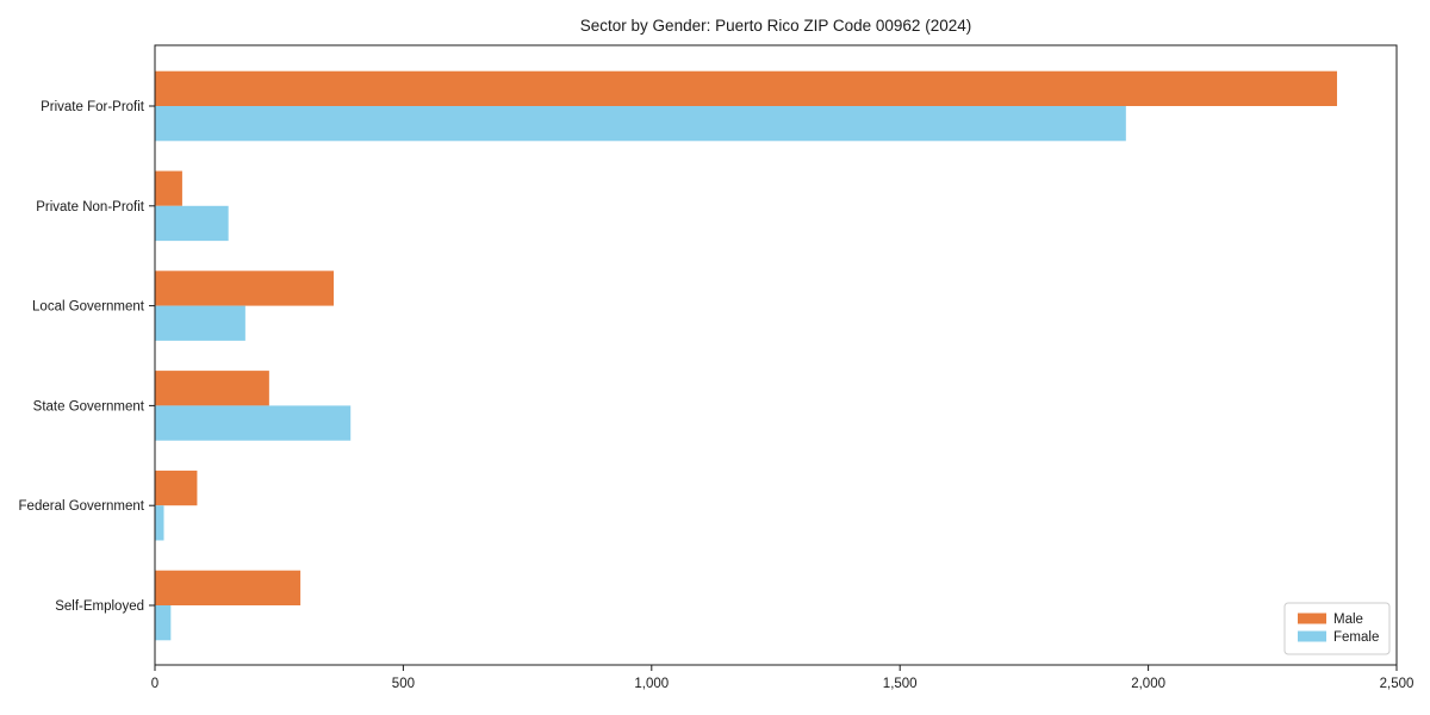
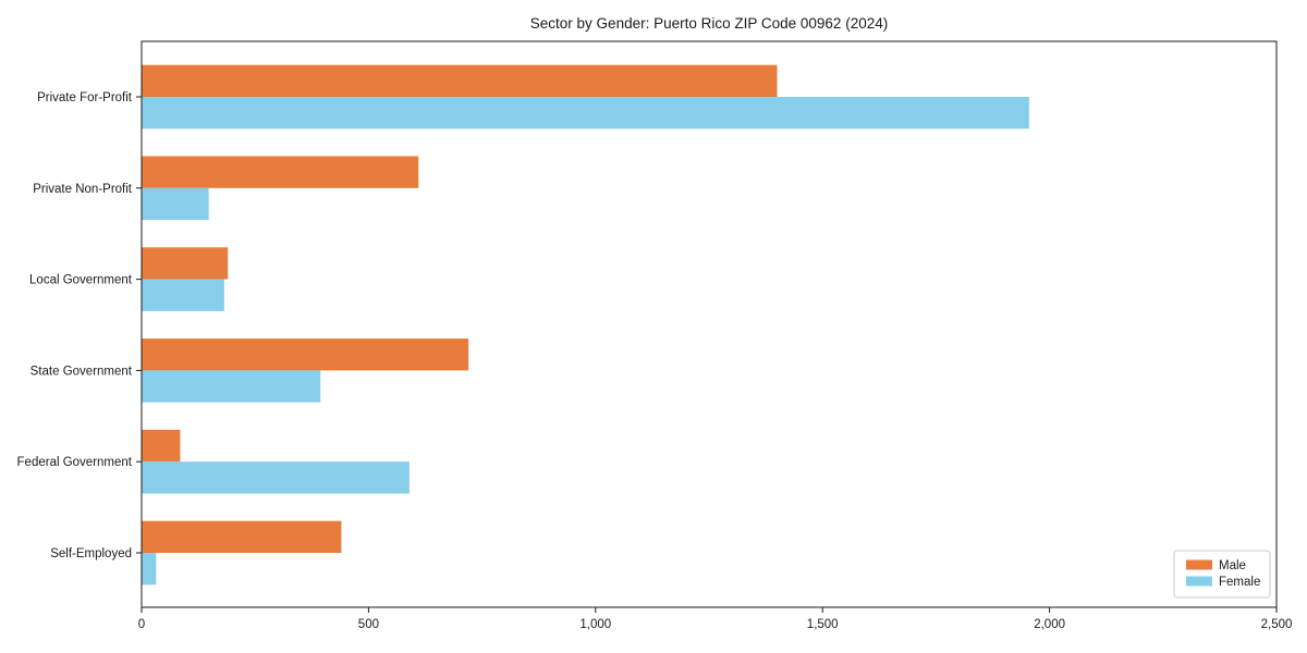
Male/Private For-Profit: 2380 -> 1400
Male/Private Non-Profit: 60 -> 610
Male/Local Government: 360 -> 190
Male/State Government: 230 -> 720
Female/Federal Government: 20 -> 590
Male/Self-Employed: 290 -> 440
